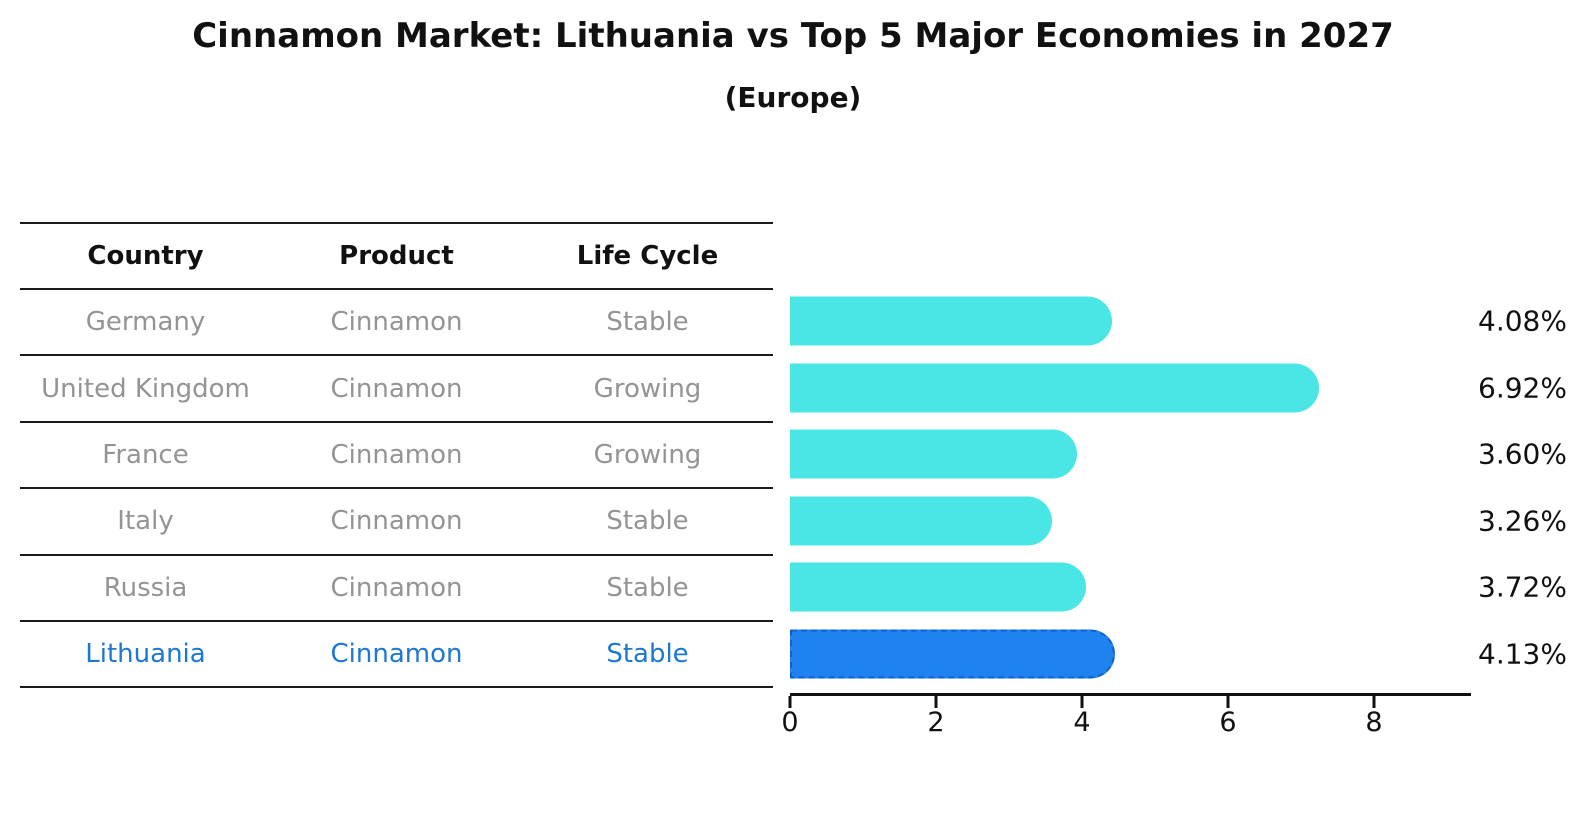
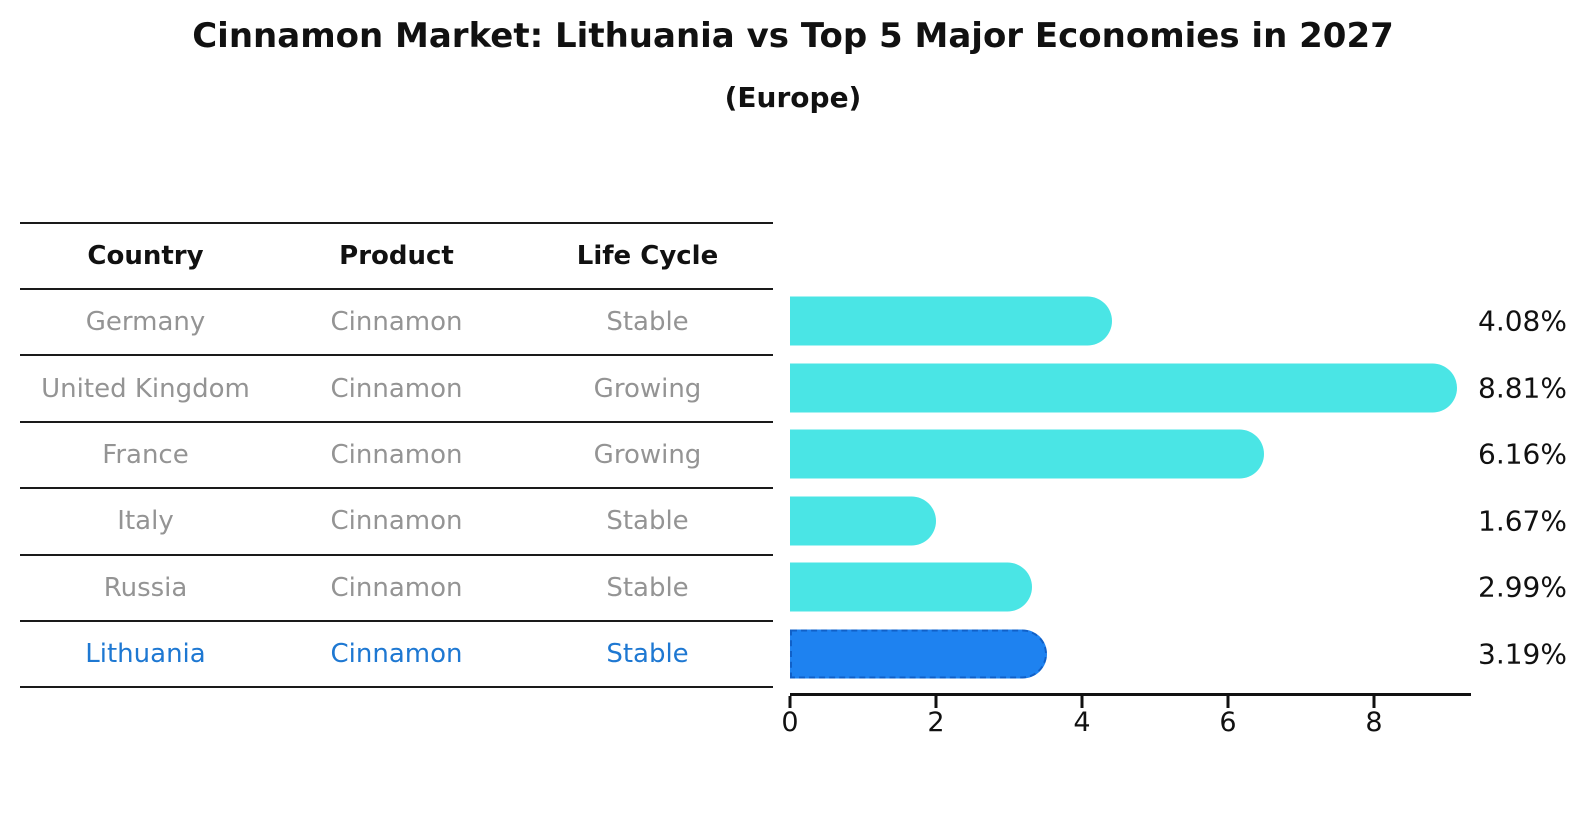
United Kingdom: 6.92% -> 8.81%
France: 3.60% -> 6.16%
Italy: 3.26% -> 1.67%
Russia: 3.72% -> 2.99%
Lithuania: 4.13% -> 3.19%
